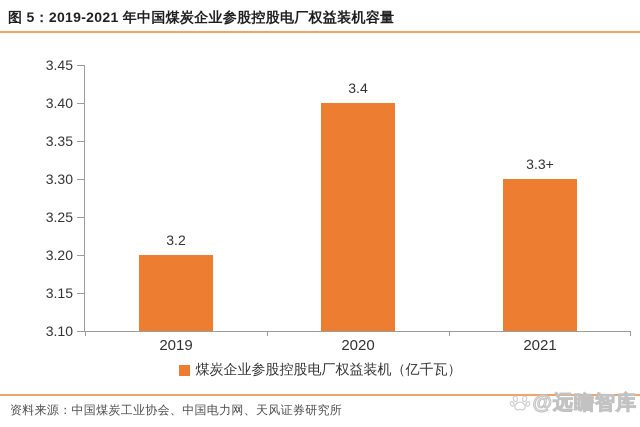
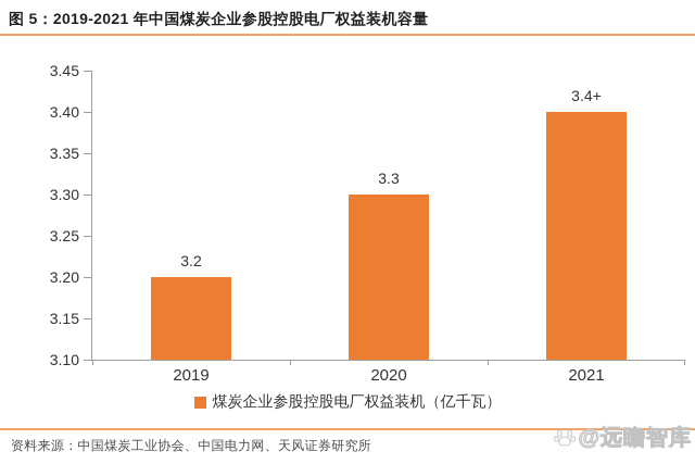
2020: 3.4 -> 3.3
2021: 3.3 -> 3.4
